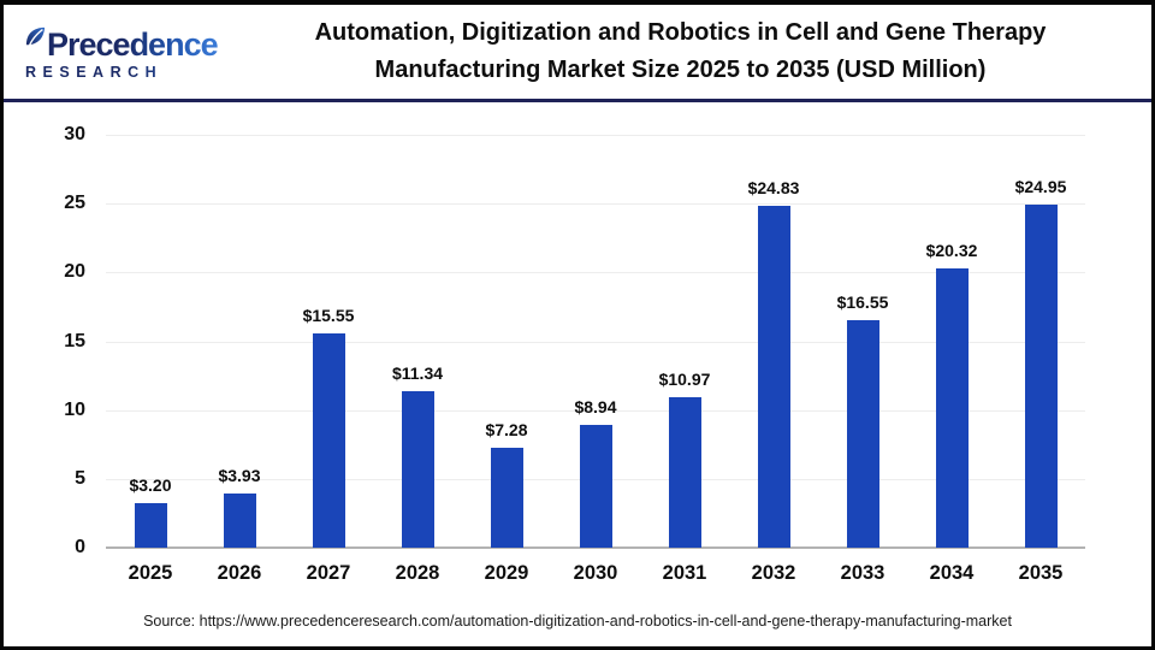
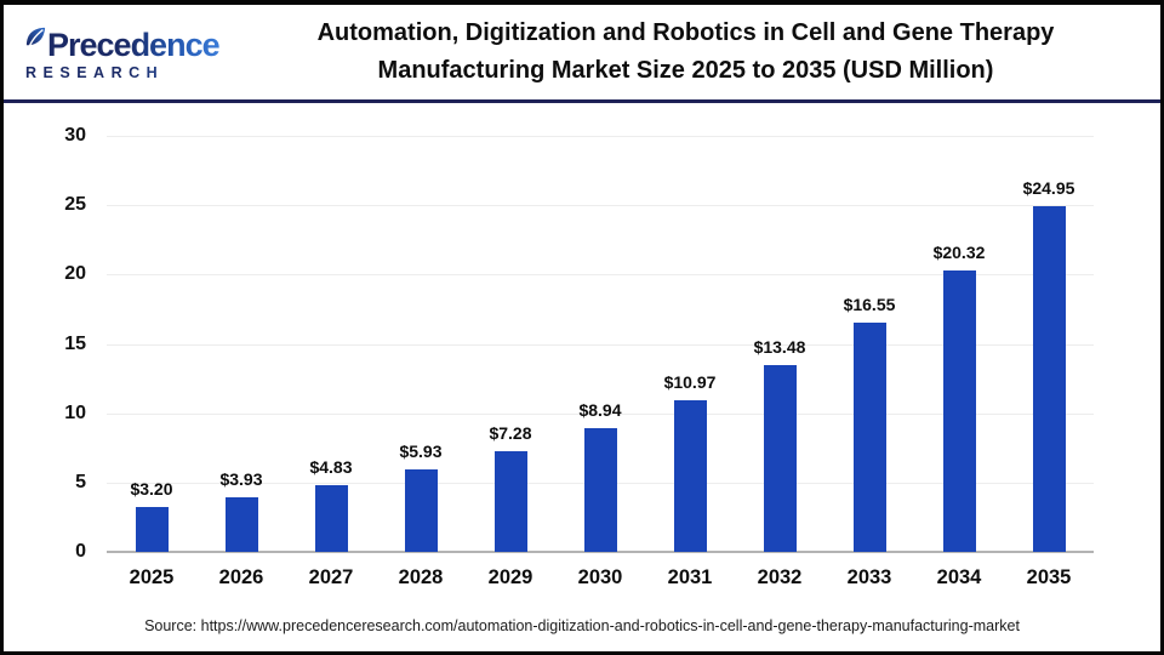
2027: $15.55 -> $4.83
2028: $11.34 -> $5.93
2032: $24.83 -> $13.48
